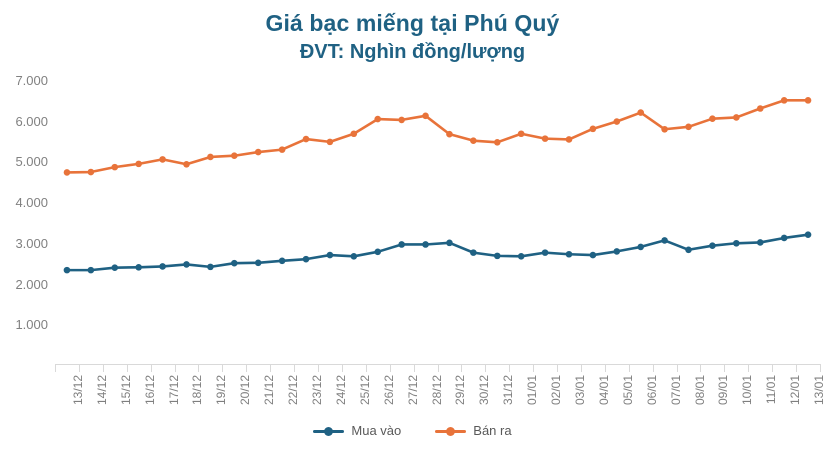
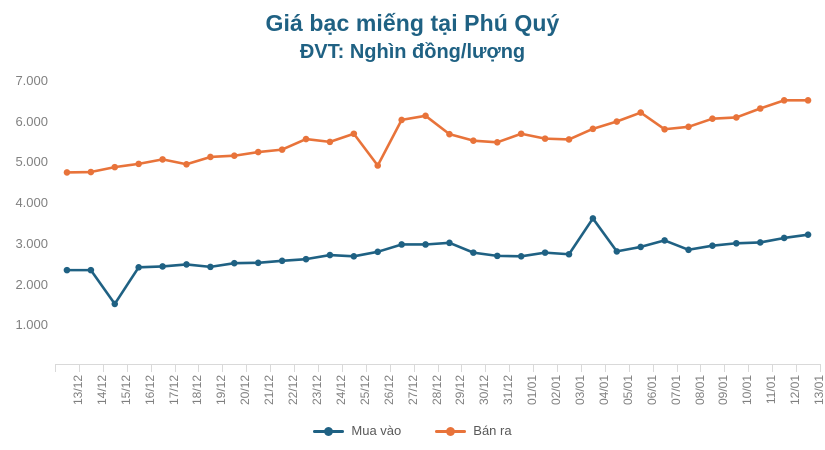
Mua vào/15/12: 2400 -> 1500
Bán ra/26/12: 6000 -> 4900
Mua vào/04/01: 2700 -> 3600
